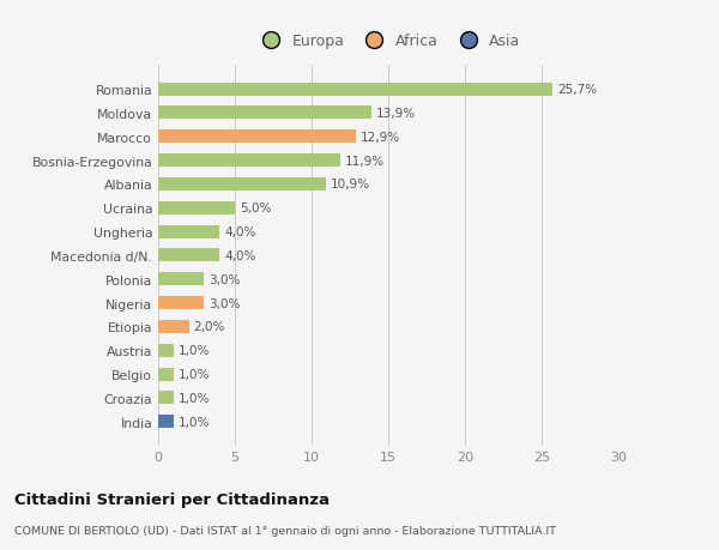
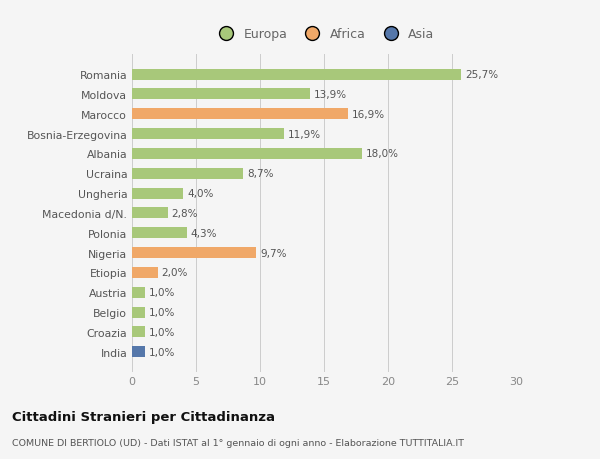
Marocco: 12,9% -> 16,9%
Albania: 10,9% -> 18,0%
Ucraina: 5,0% -> 8,7%
Macedonia d/N.: 4,0% -> 2,8%
Polonia: 3,0% -> 4,3%
Nigeria: 3,0% -> 9,7%
